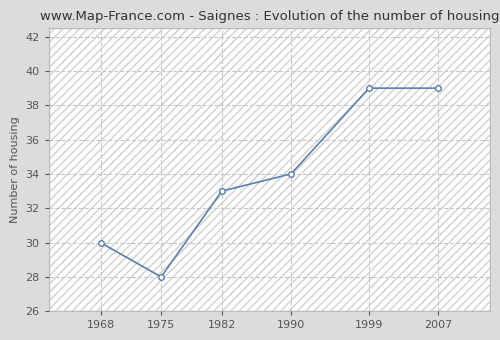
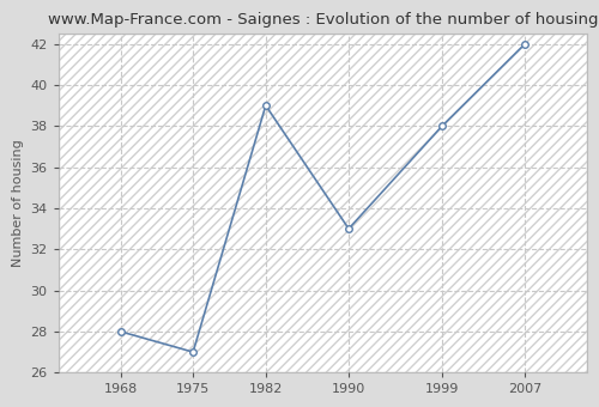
1968: 30 -> 28
1975: 28 -> 27
1982: 33 -> 39
1990: 34 -> 33
1999: 39 -> 38
2007: 39 -> 42
